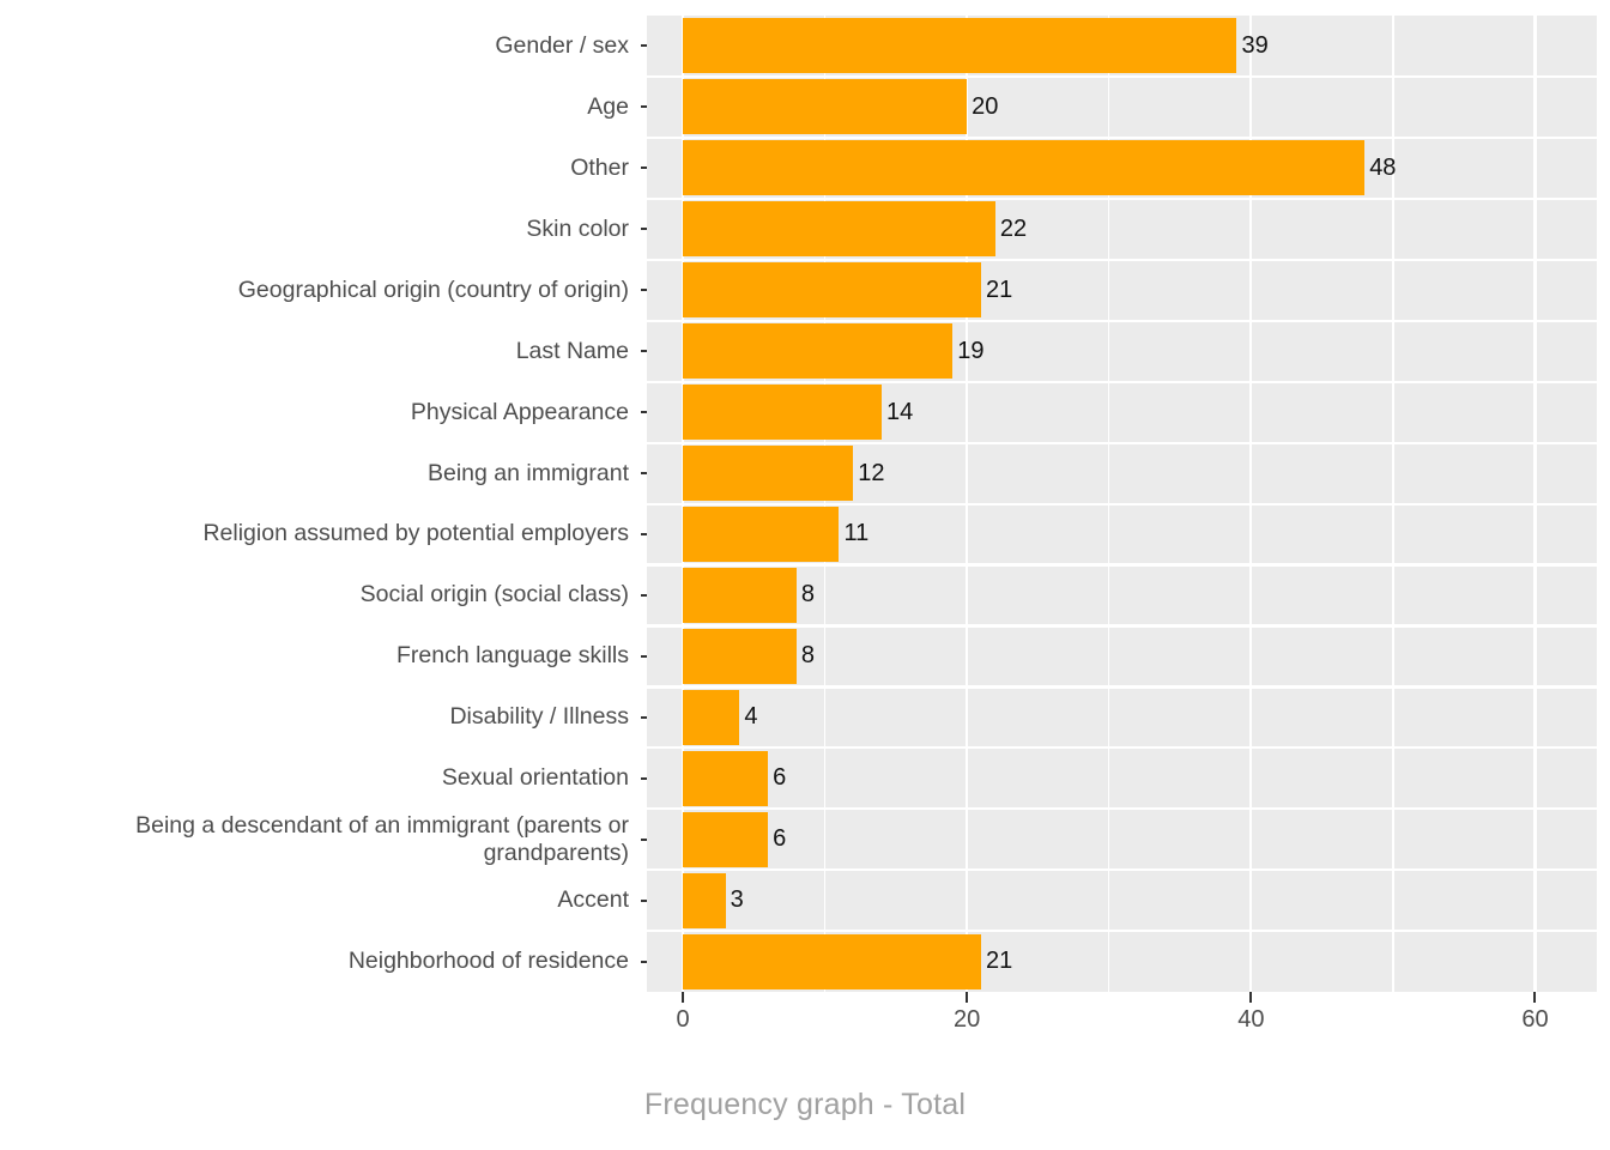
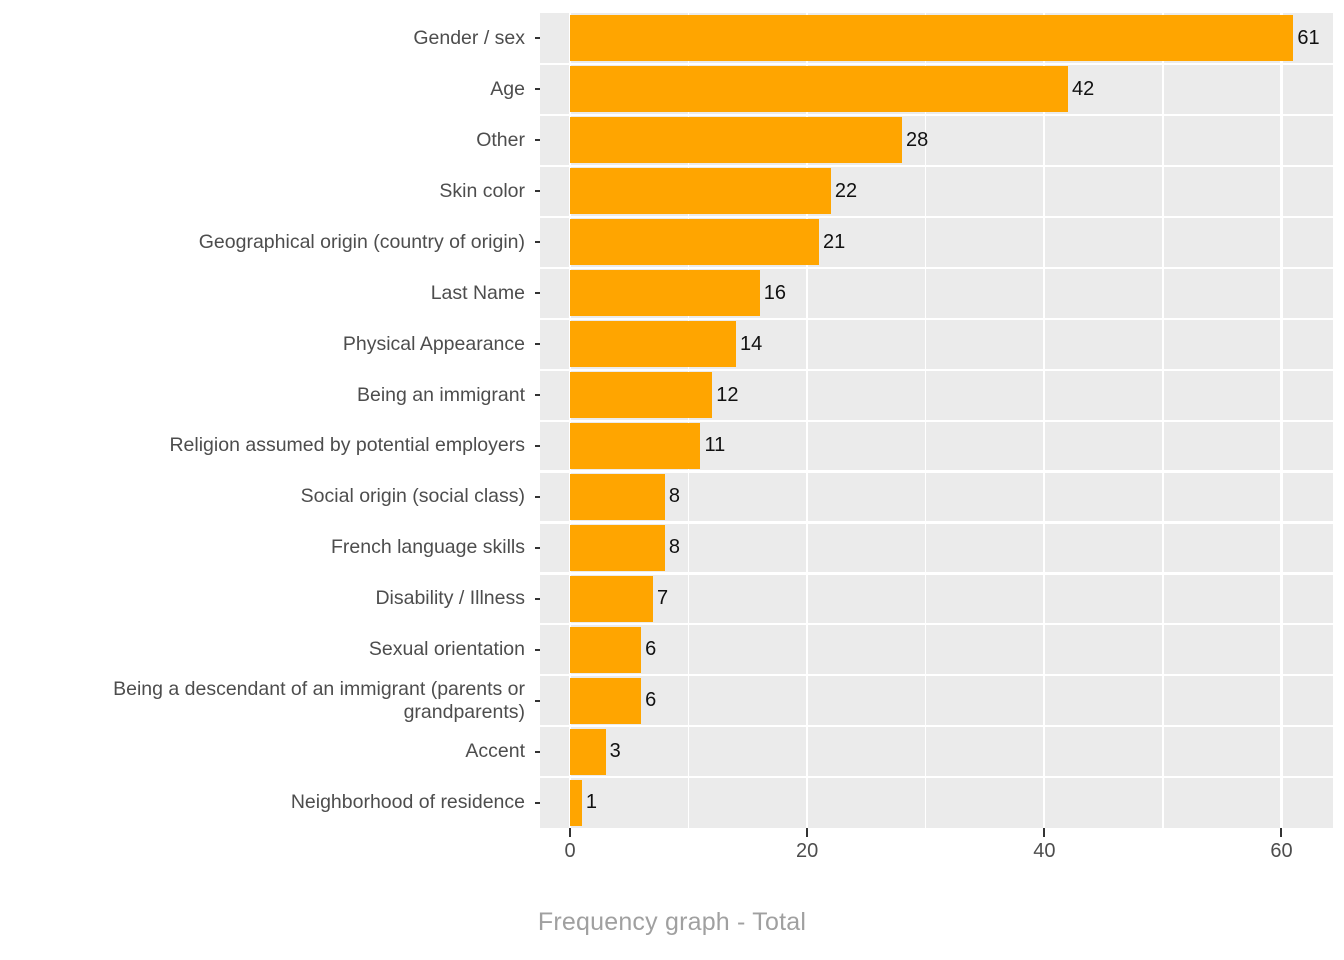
Gender / sex: 39 -> 61
Age: 20 -> 42
Other: 48 -> 28
Last Name: 19 -> 16
Disability / Illness: 4 -> 7
Neighborhood of residence: 21 -> 1
